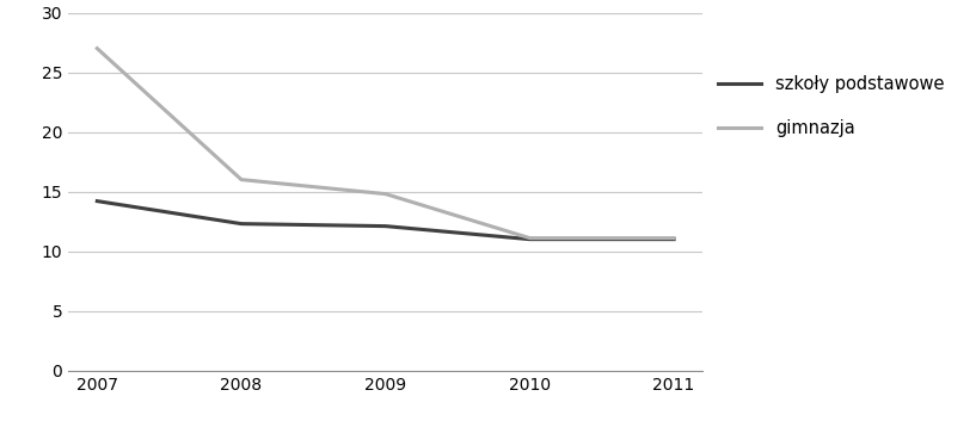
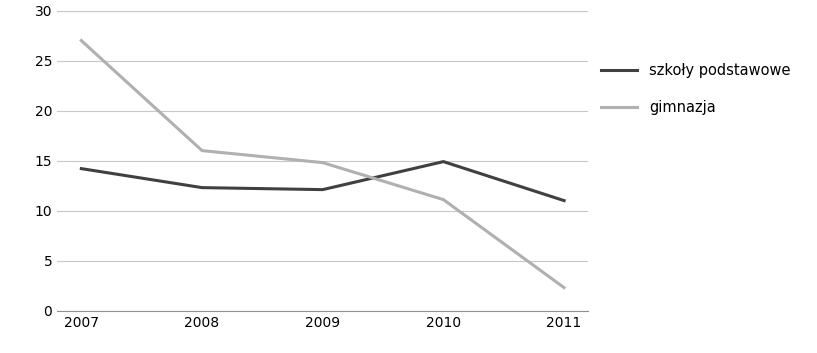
szkoły podstawowe/2010: 11.0 -> 14.9
gimnazja/2011: 11.1 -> 2.3
